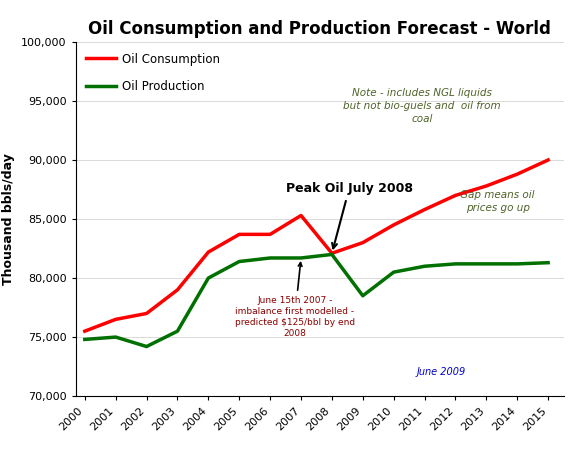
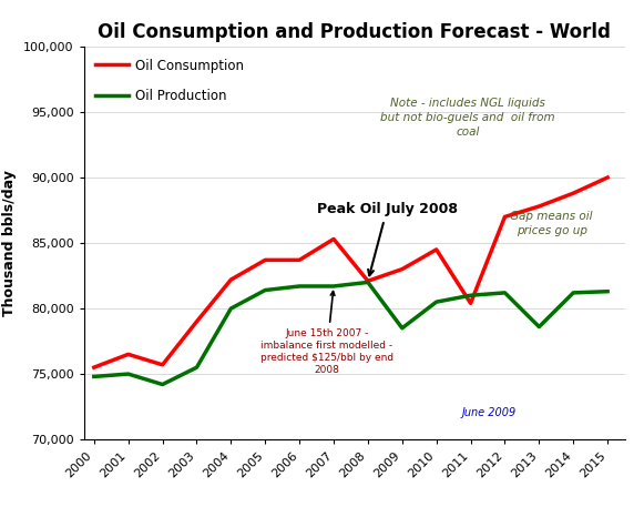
Oil Consumption/2002: 77,000 -> 75,700
Oil Consumption/2011: 85,800 -> 80,400
Oil Production/2013: 81,200 -> 78,600
